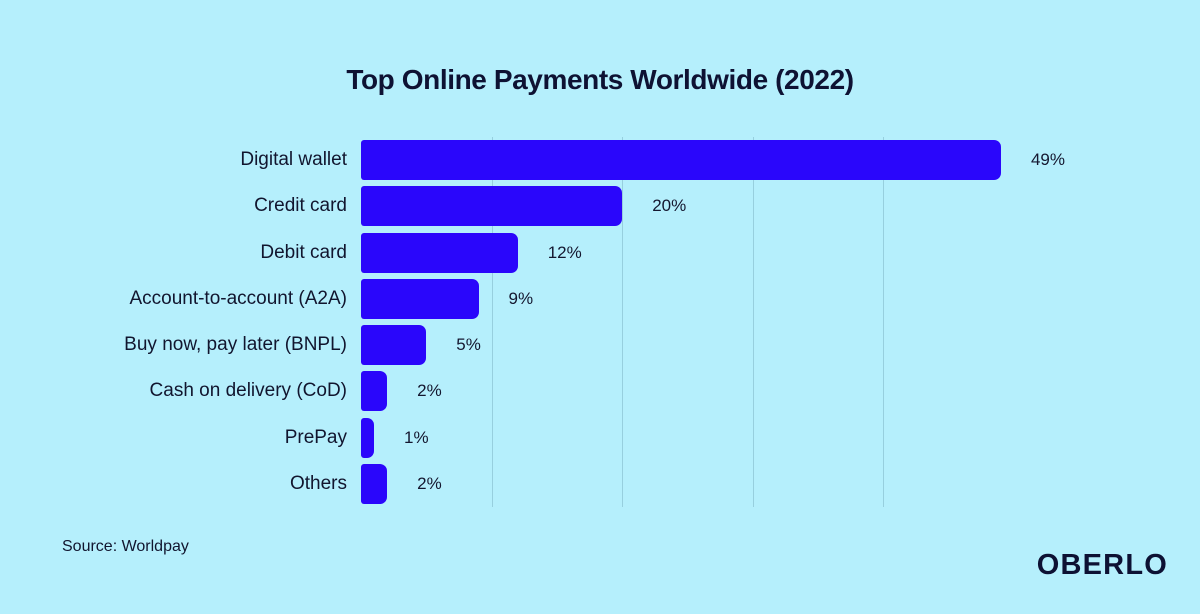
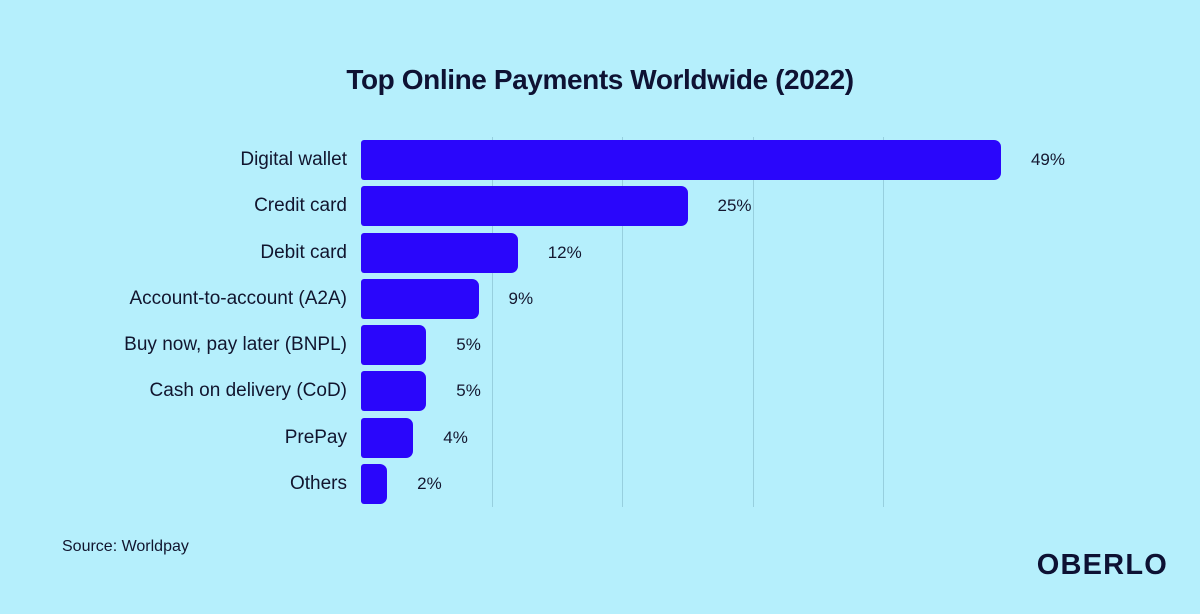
Credit card: 20% -> 25%
Cash on delivery (CoD): 2% -> 5%
PrePay: 1% -> 4%
